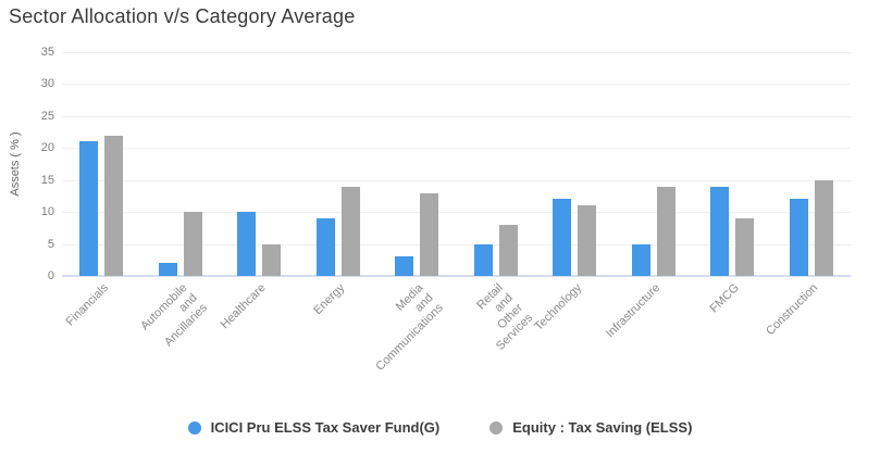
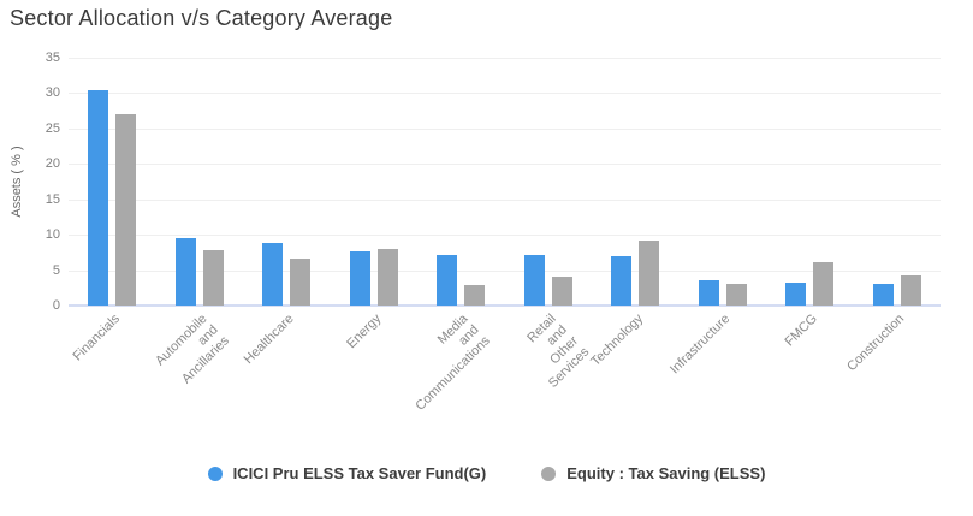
ICICI Pru ELSS Tax Saver Fund(G)/Financials: 21 -> 30
Equity : Tax Saving (ELSS)/Financials: 22 -> 27
ICICI Pru ELSS Tax Saver Fund(G)/Automobile and Ancillaries: 2 -> 10
Equity : Tax Saving (ELSS)/Automobile and Ancillaries: 10 -> 8
ICICI Pru ELSS Tax Saver Fund(G)/Healthcare: 10 -> 9
Equity : Tax Saving (ELSS)/Healthcare: 5 -> 7
ICICI Pru ELSS Tax Saver Fund(G)/Energy: 9 -> 8
Equity : Tax Saving (ELSS)/Energy: 14 -> 8
ICICI Pru ELSS Tax Saver Fund(G)/Media and Communications: 3 -> 7
Equity : Tax Saving (ELSS)/Media and Communications: 13 -> 3
ICICI Pru ELSS Tax Saver Fund(G)/Retail and Other Services: 5 -> 7
Equity : Tax Saving (ELSS)/Retail and Other Services: 8 -> 4
ICICI Pru ELSS Tax Saver Fund(G)/Technology: 12 -> 7
Equity : Tax Saving (ELSS)/Technology: 11 -> 9
ICICI Pru ELSS Tax Saver Fund(G)/Infrastructure: 5 -> 4
Equity : Tax Saving (ELSS)/Infrastructure: 14 -> 3
ICICI Pru ELSS Tax Saver Fund(G)/FMCG: 14 -> 3
Equity : Tax Saving (ELSS)/FMCG: 9 -> 6
ICICI Pru ELSS Tax Saver Fund(G)/Construction: 12 -> 3
Equity : Tax Saving (ELSS)/Construction: 15 -> 4
